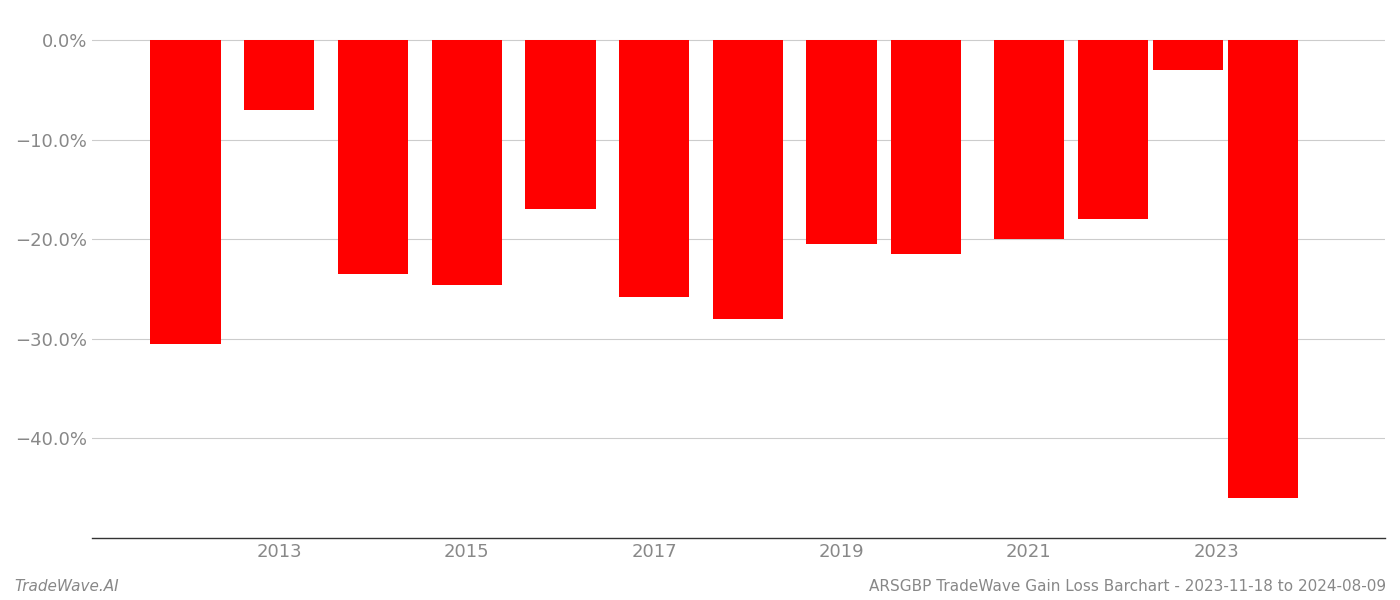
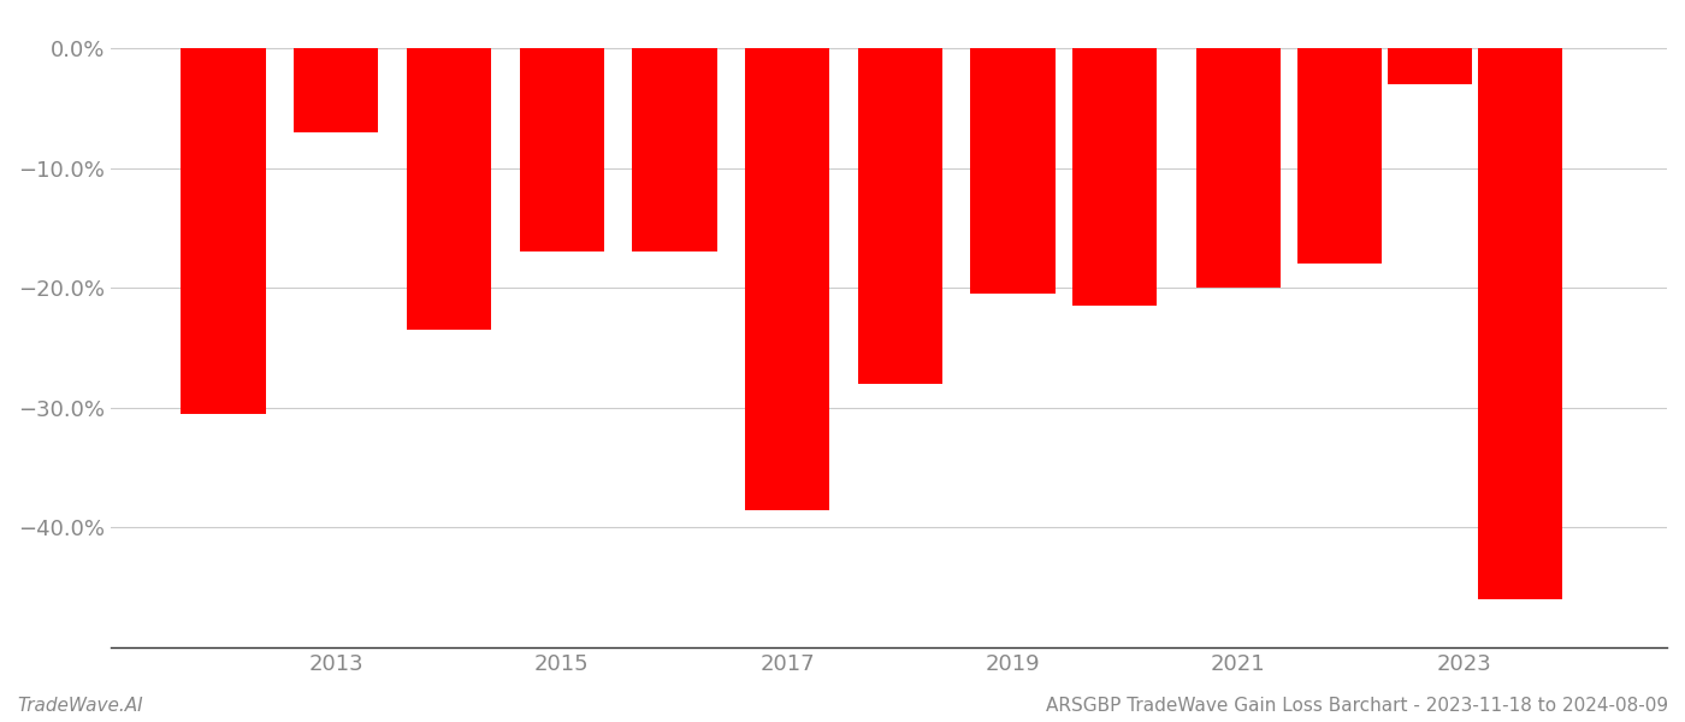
2015: -24.6% -> -17.0%
2017: -25.8% -> -38.5%
